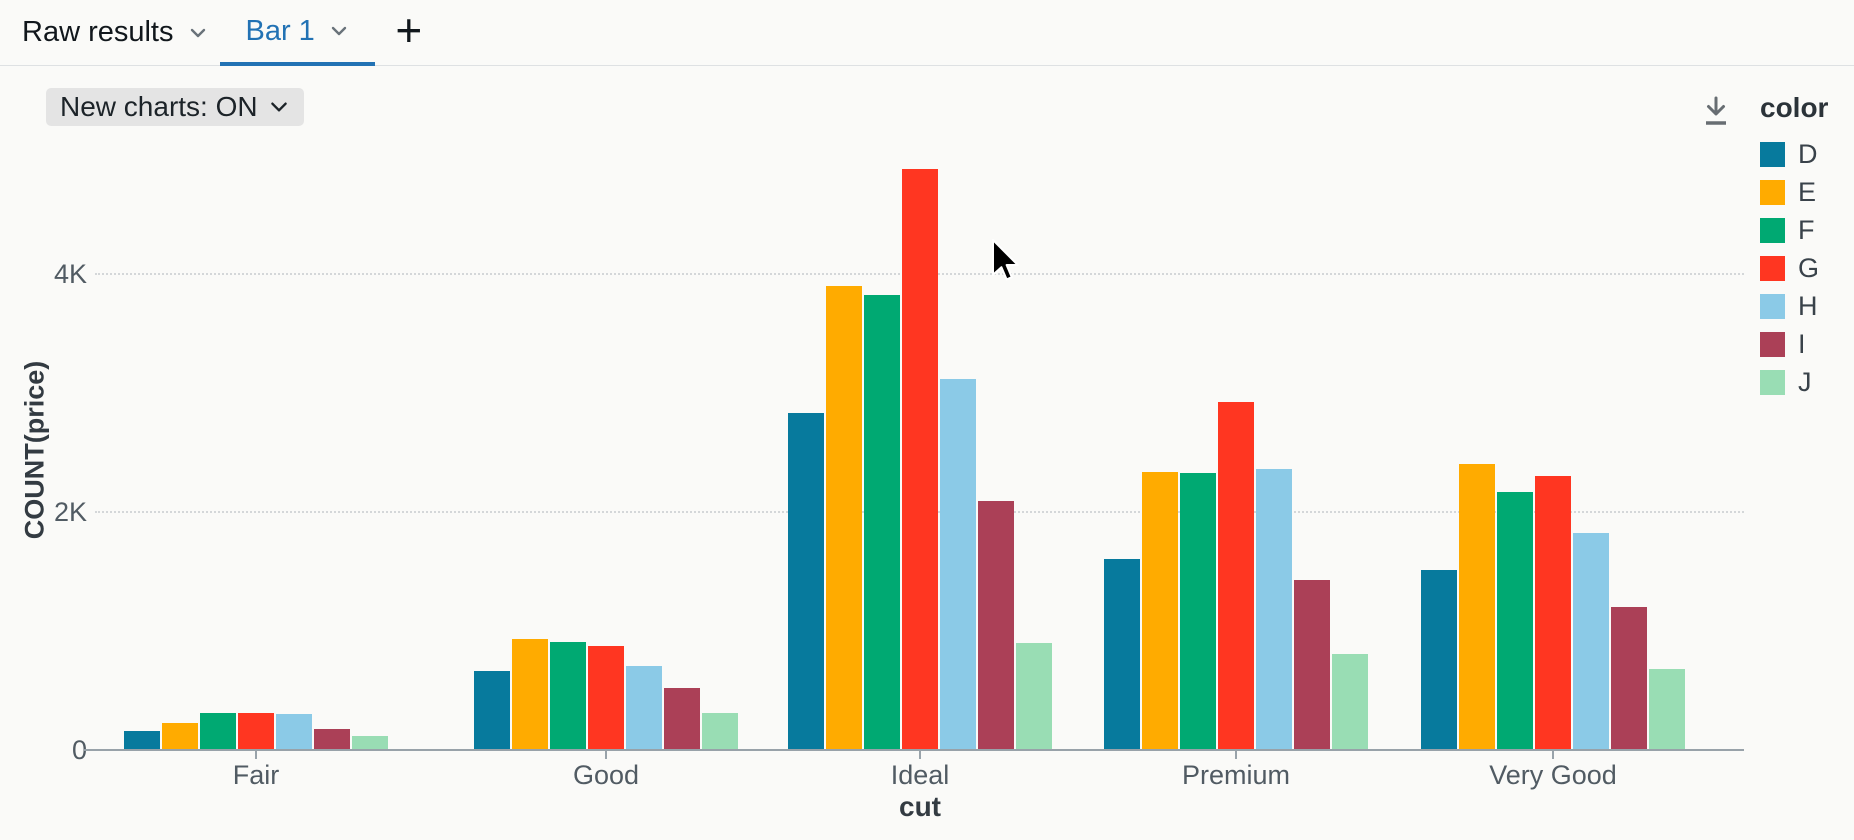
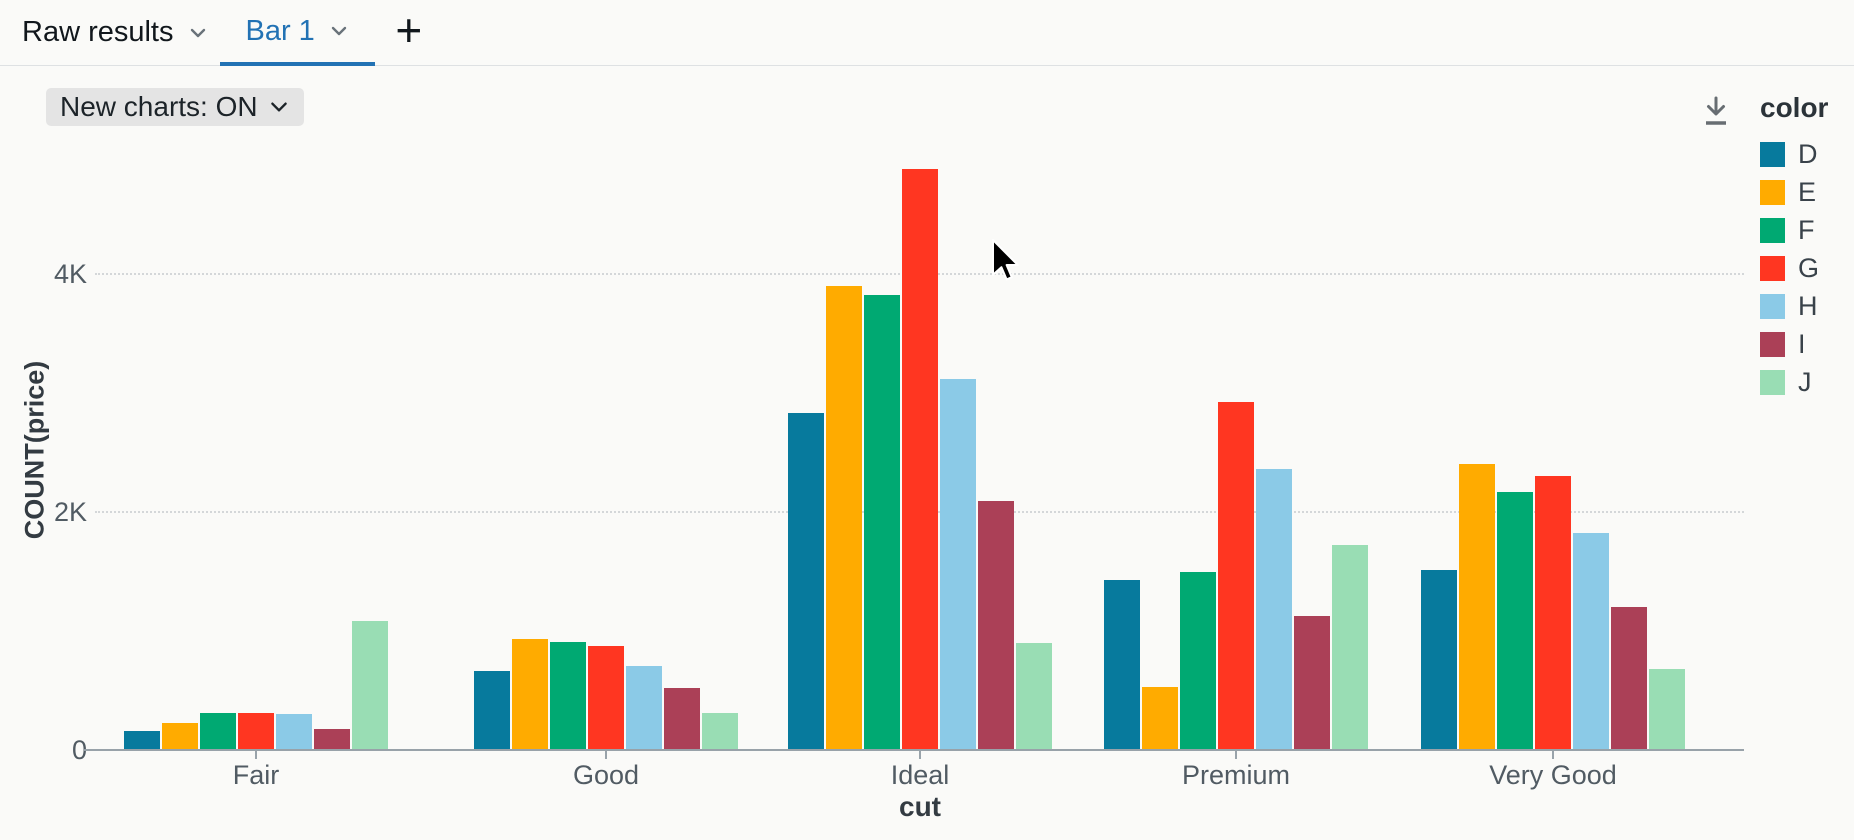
J/Fair: 0.12K -> 1.08K
D/Premium: 1.60K -> 1.43K
E/Premium: 2.34K -> 0.53K
F/Premium: 2.33K -> 1.50K
I/Premium: 1.43K -> 1.13K
J/Premium: 0.81K -> 1.72K
